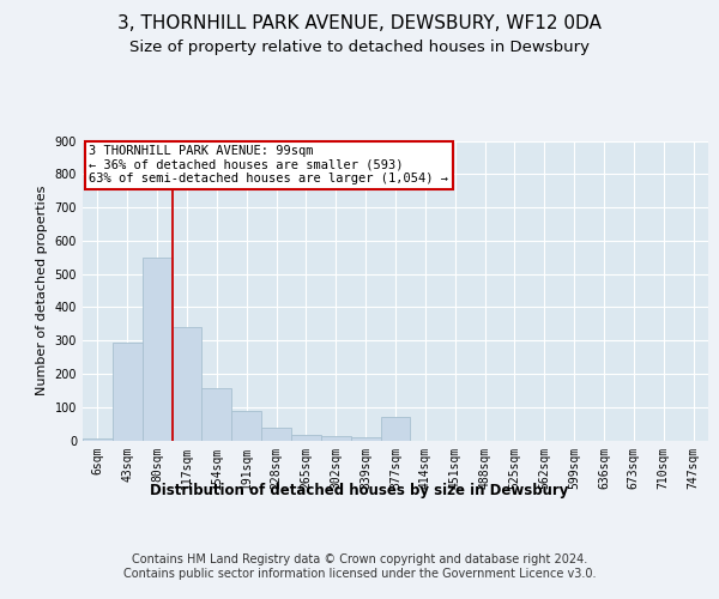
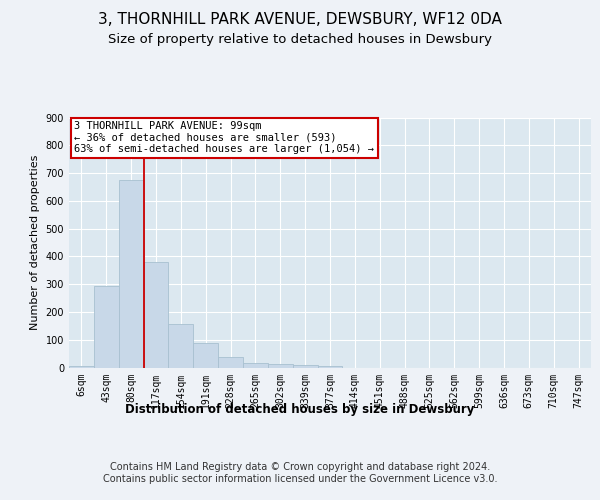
80sqm: 550 -> 675
117sqm: 340 -> 380
377sqm: 70 -> 7
